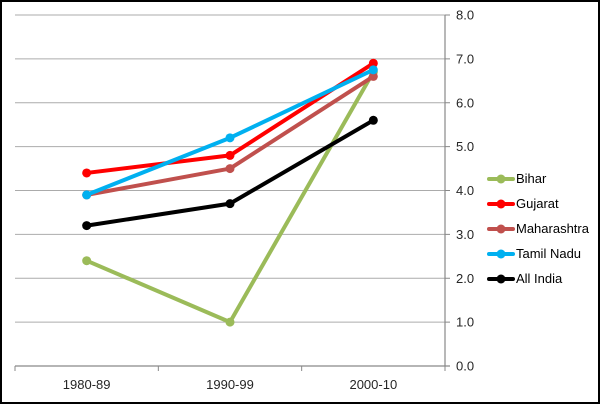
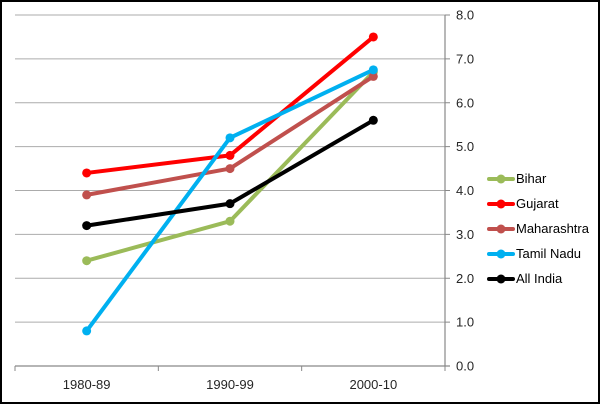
Tamil Nadu/1980-89: 3.9 -> 0.8
Bihar/1990-99: 1.0 -> 3.3
Gujarat/2000-10: 6.9 -> 7.5
